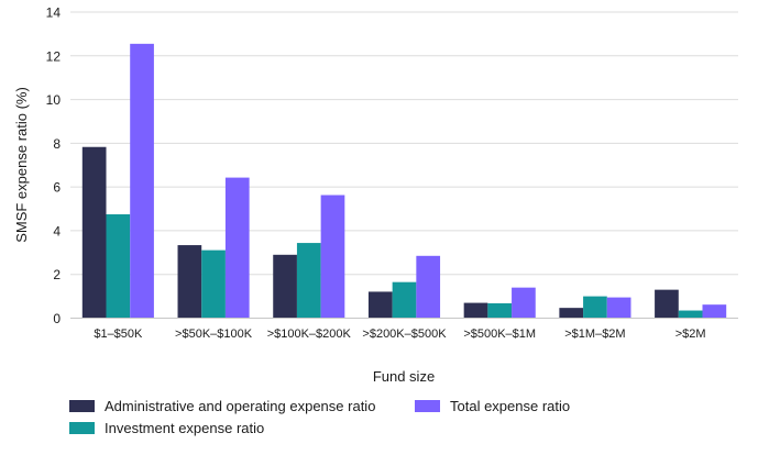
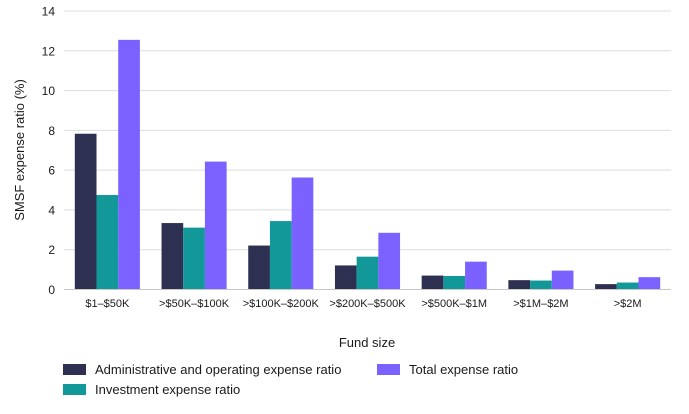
Administrative and operating expense ratio/>$100K–$200K: 2.9 -> 2.2
Investment expense ratio/>$1M–$2M: 1.0 -> 0.5
Administrative and operating expense ratio/>$2M: 1.3 -> 0.3
